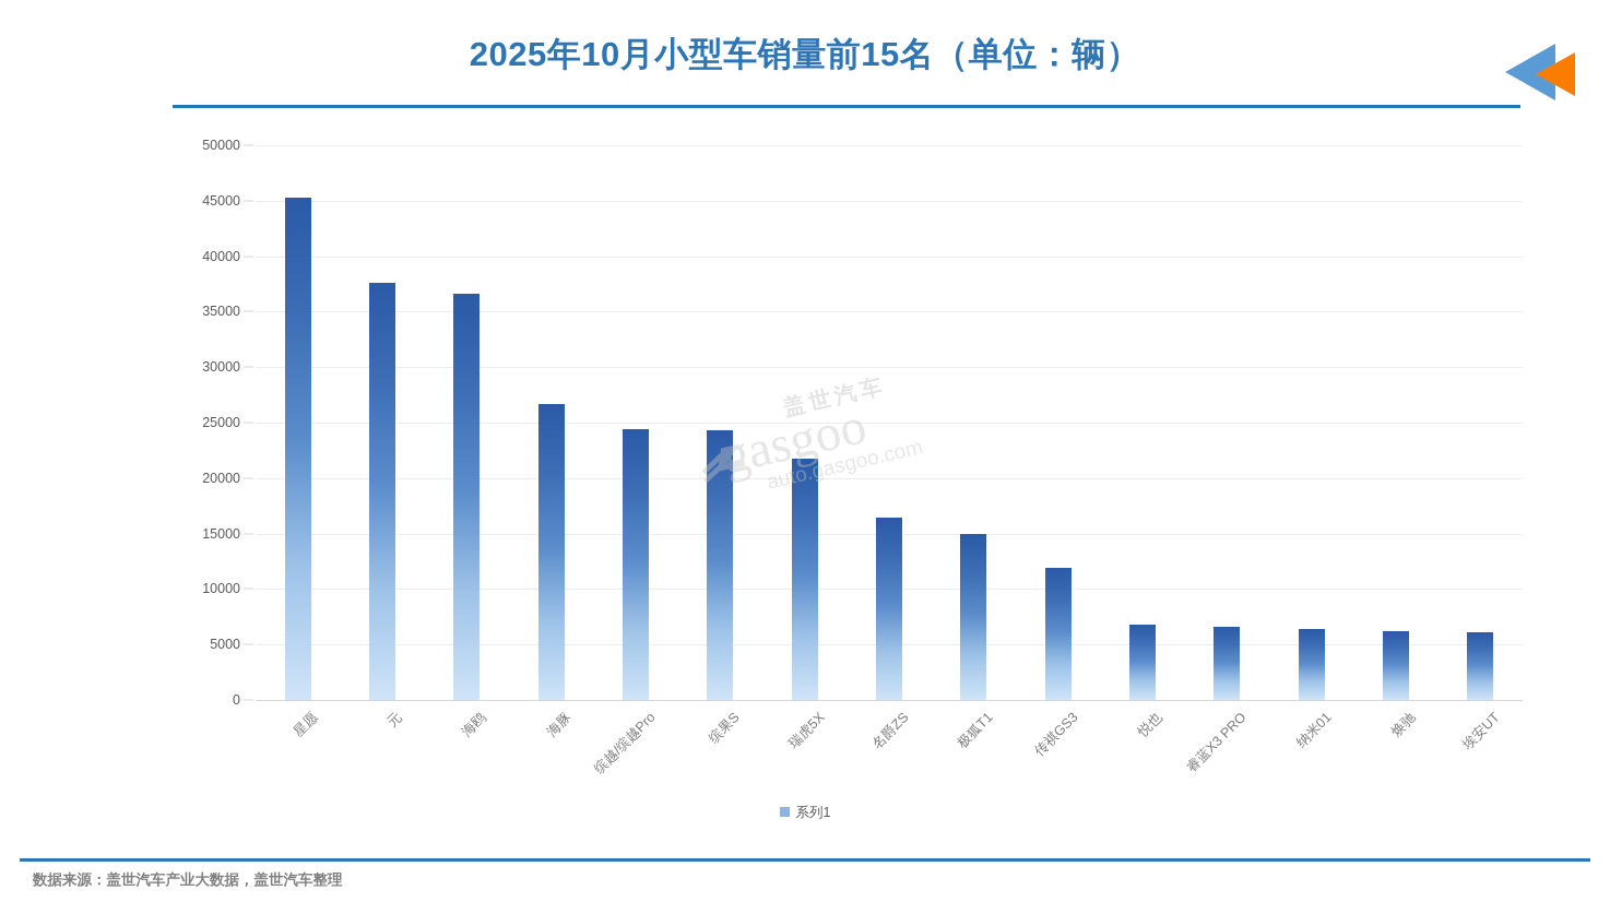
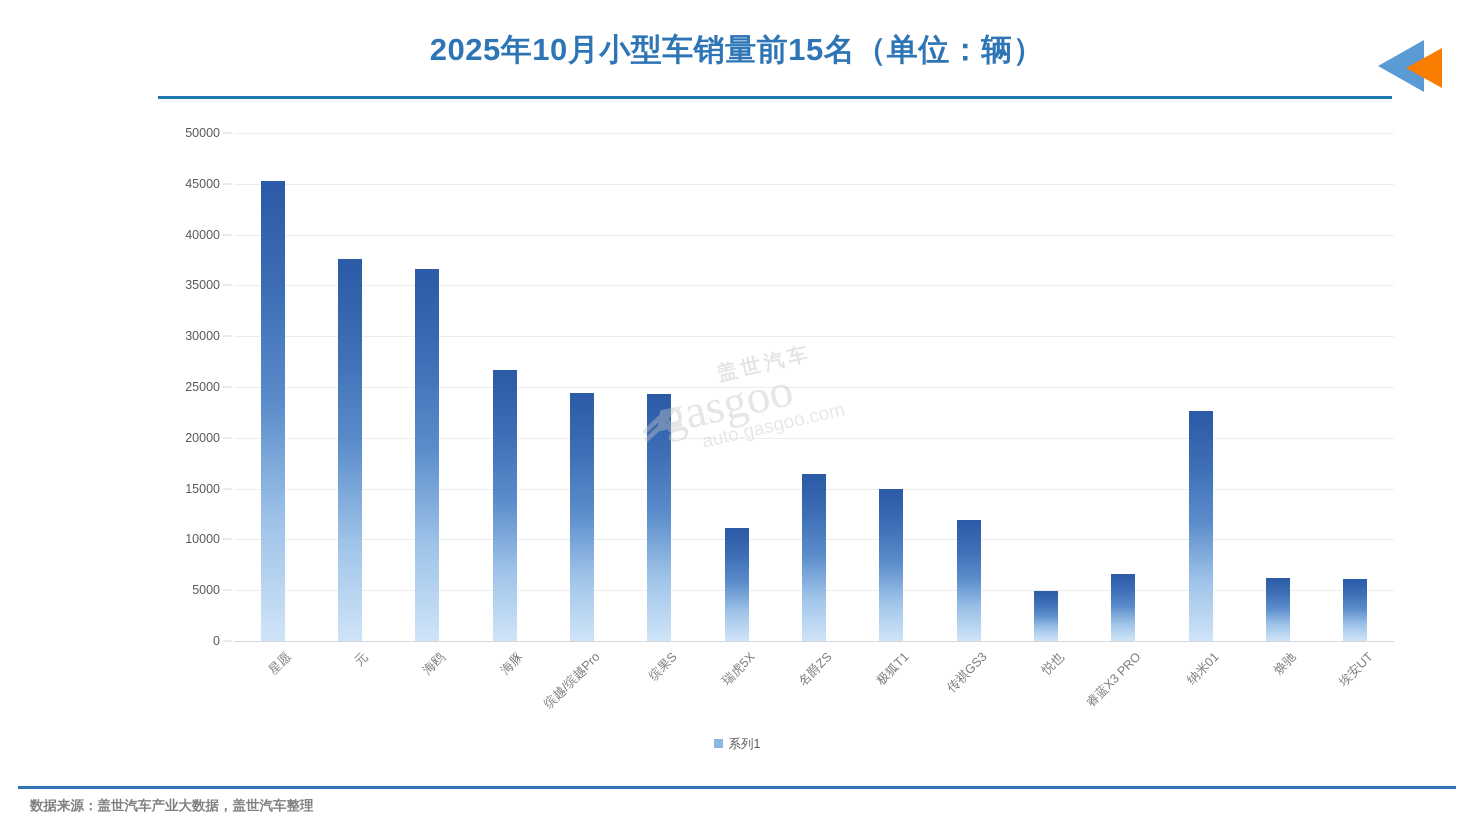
瑞虎5X: 21800 -> 11100
悦也: 6800 -> 4900
纳米01: 6400 -> 22600
